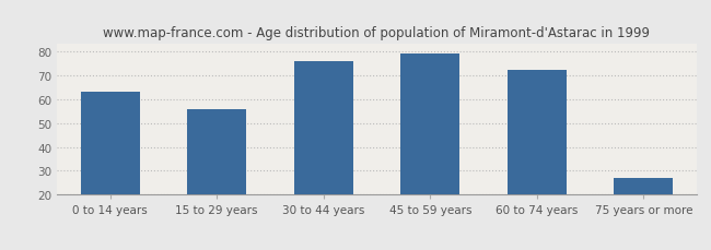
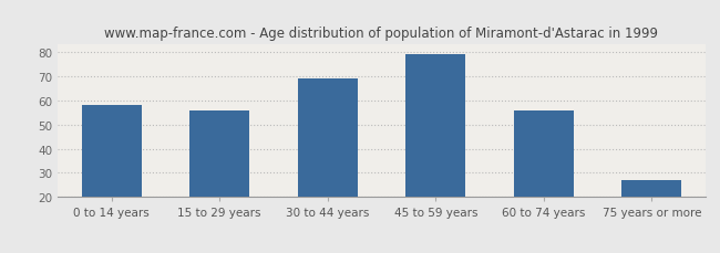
0 to 14 years: 63 -> 58
30 to 44 years: 76 -> 69
60 to 74 years: 72 -> 56
